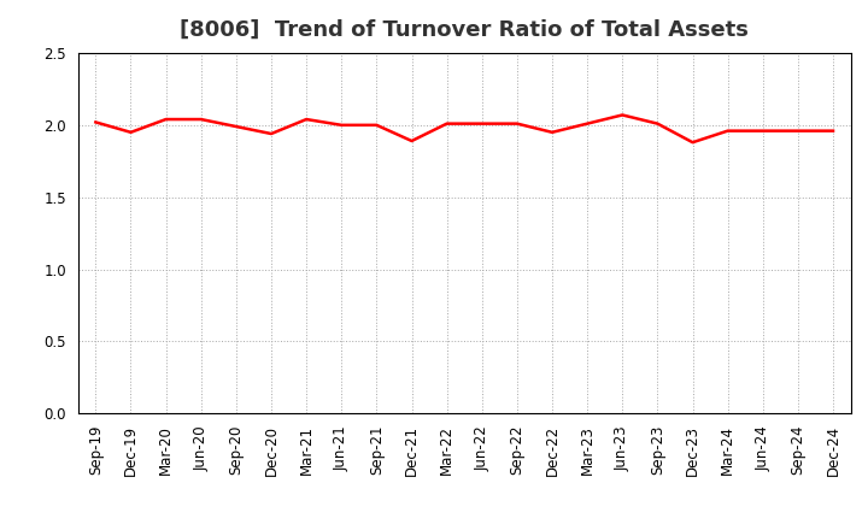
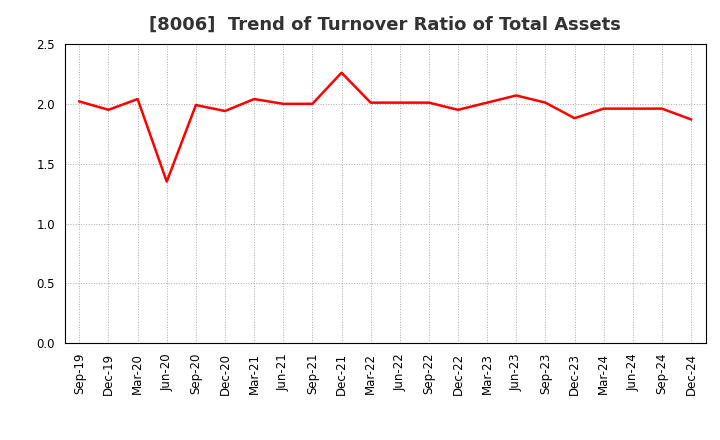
Jun-20: 2.04 -> 1.35
Dec-21: 1.89 -> 2.26
Dec-24: 1.96 -> 1.87
